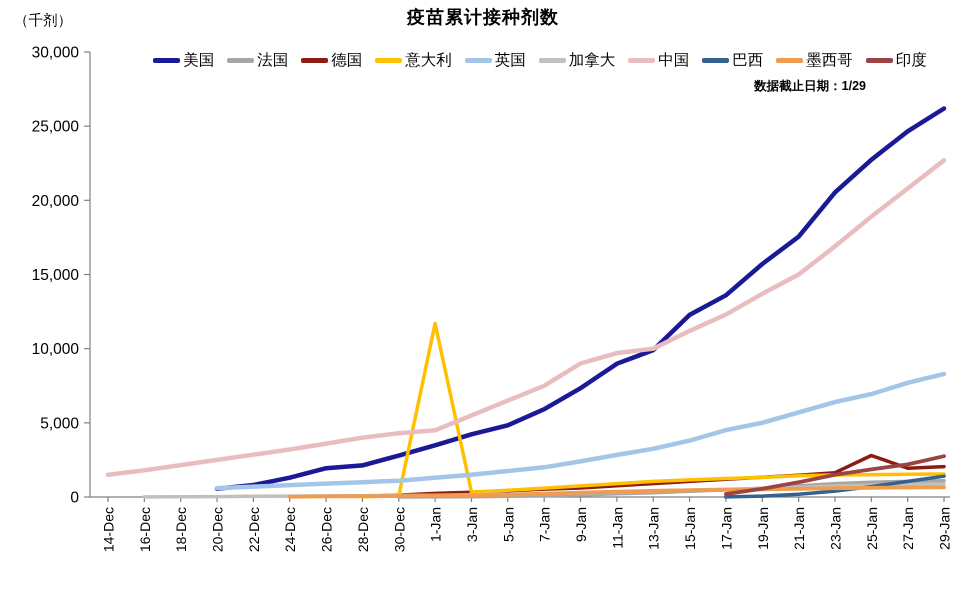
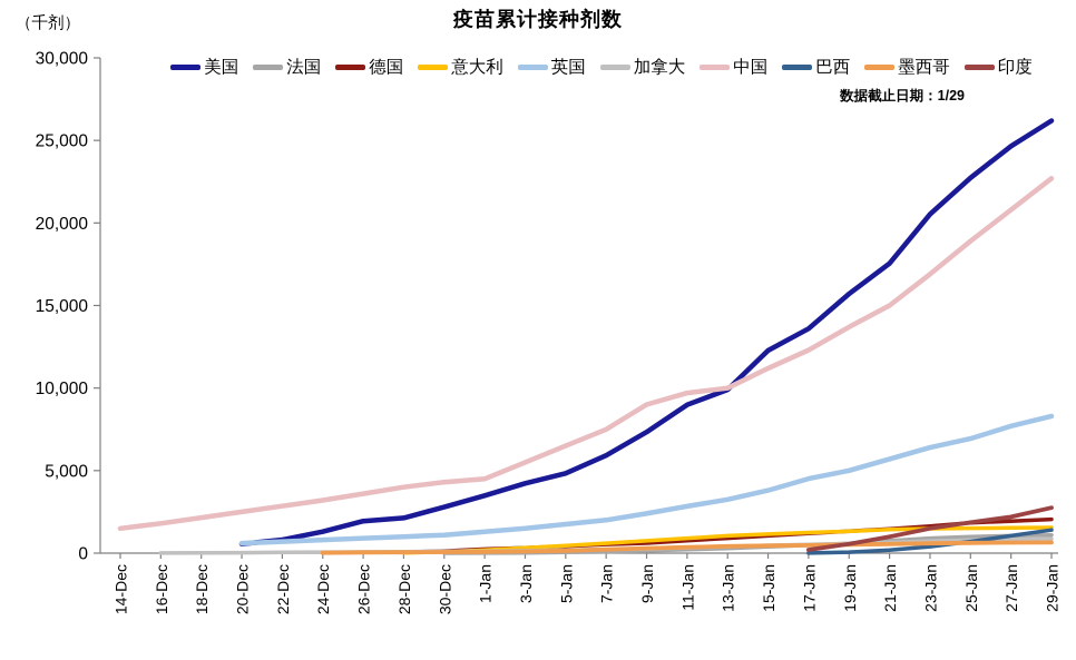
意大利/1-Jan: 11700 -> 200
德国/25-Jan: 2800 -> 1800
